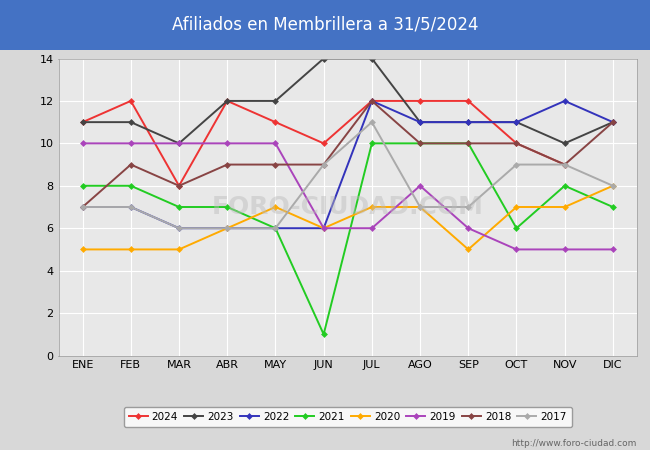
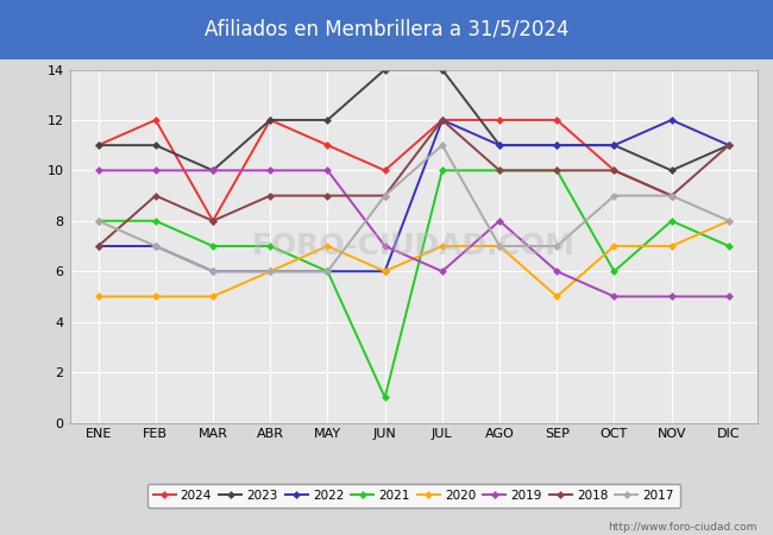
2017/ENE: 7 -> 8
2019/JUN: 6 -> 7
